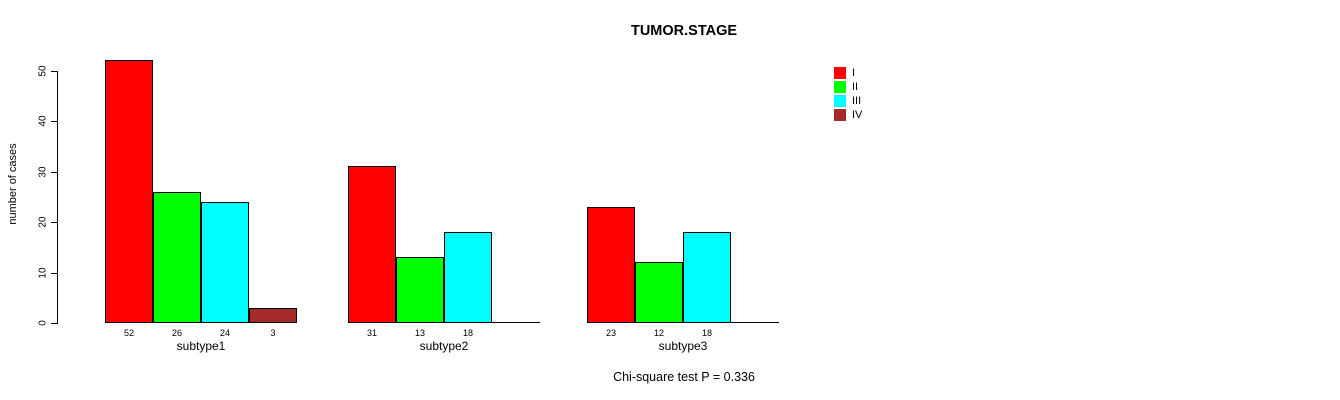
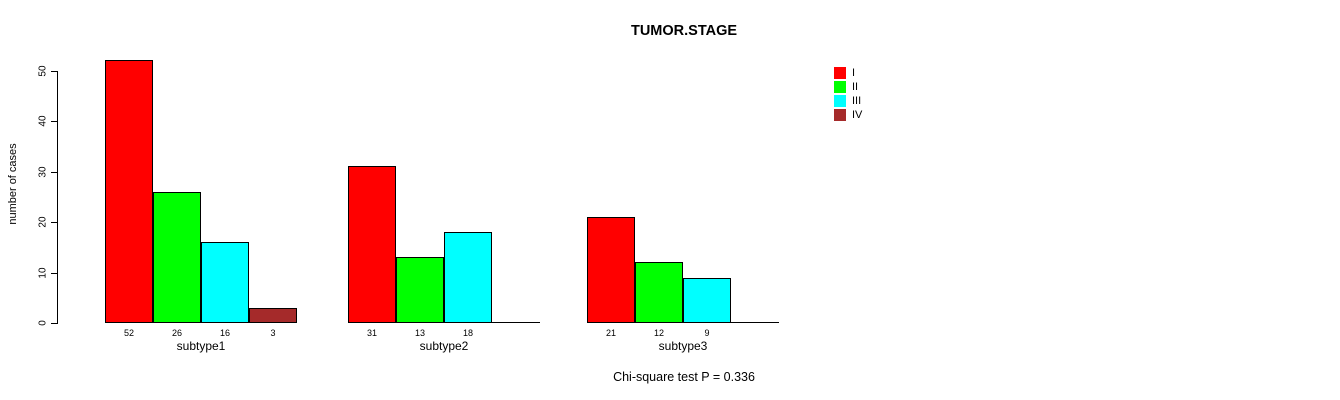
III/subtype1: 24 -> 16
I/subtype3: 23 -> 21
III/subtype3: 18 -> 9
